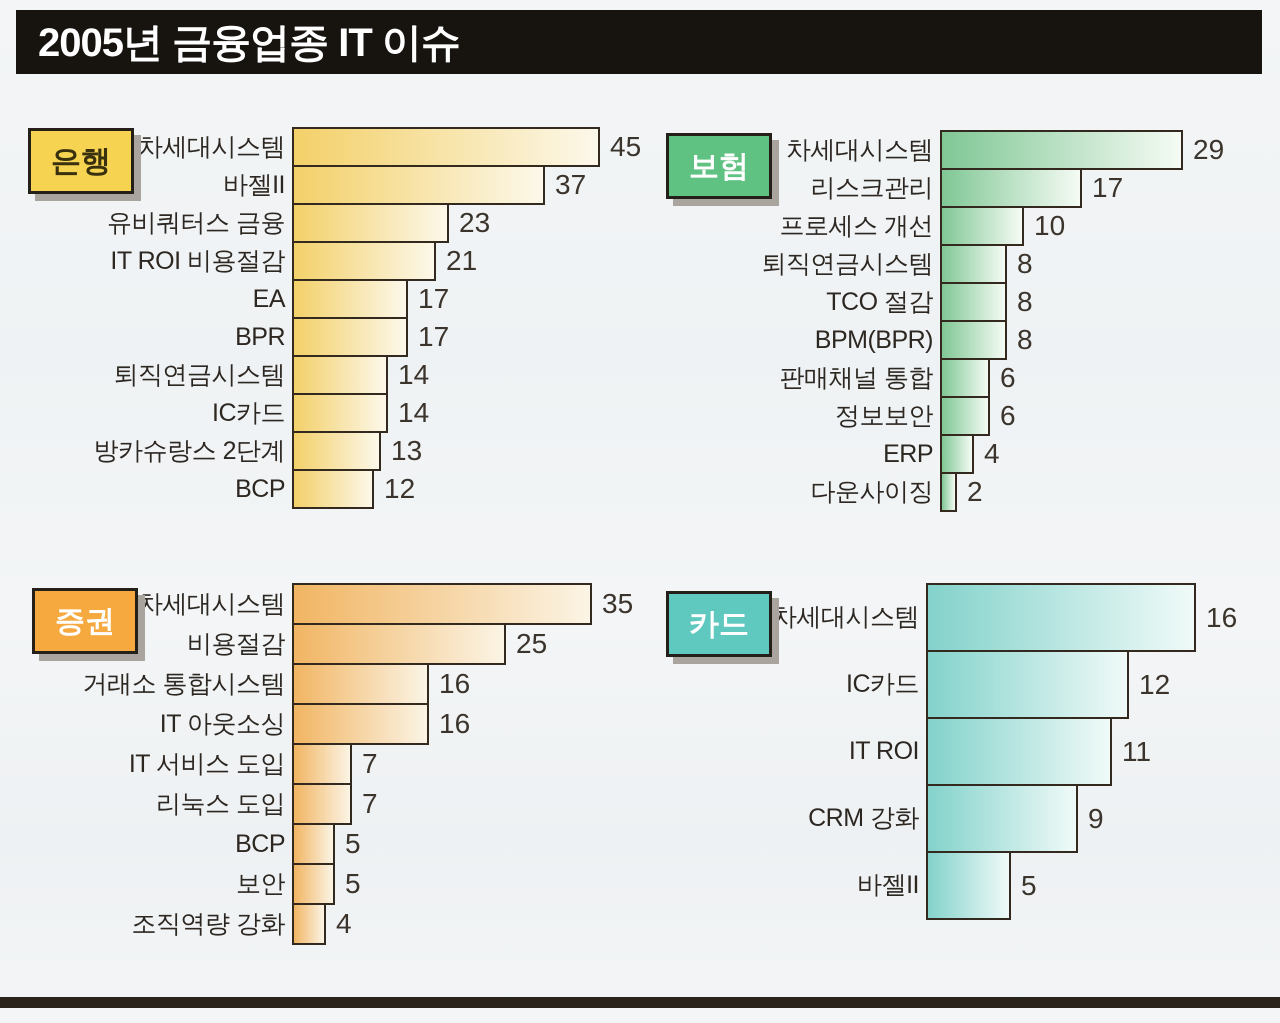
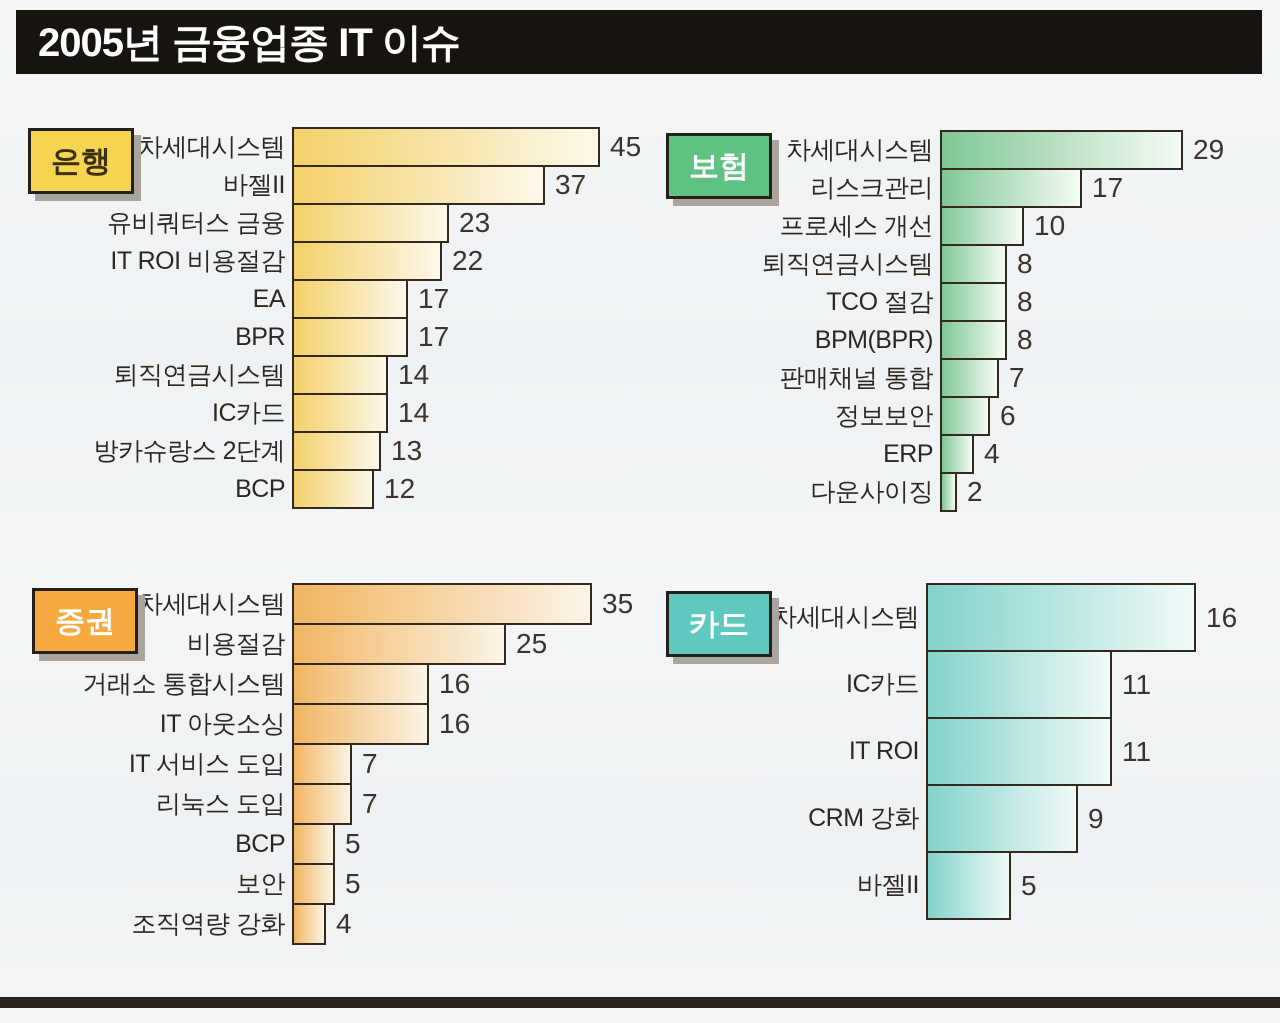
은행/IT ROI 비용절감: 21 -> 22
보험/판매채널 통합: 6 -> 7
카드/IC카드: 12 -> 11
